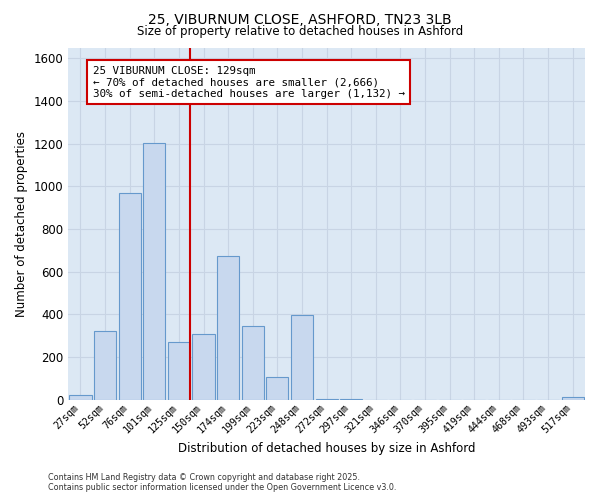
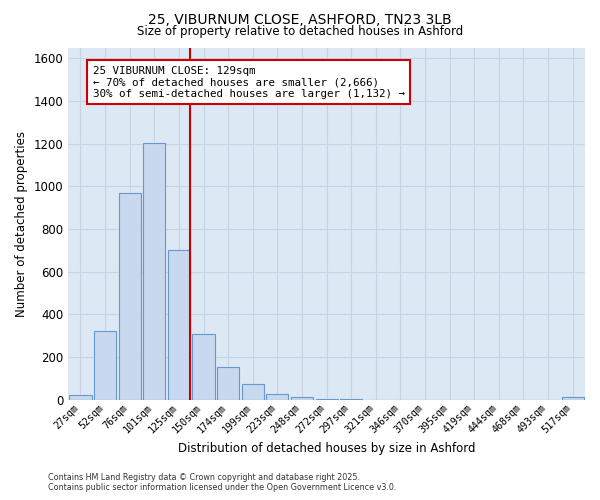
125sqm: 270 -> 700
174sqm: 675 -> 152
199sqm: 345 -> 75
223sqm: 105 -> 28
248sqm: 395 -> 12
